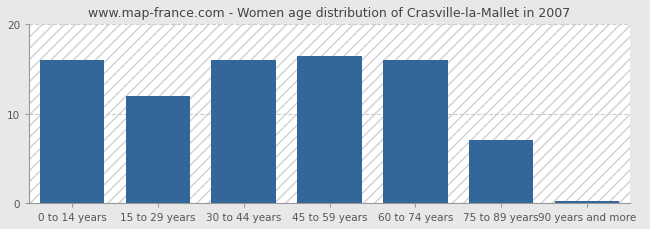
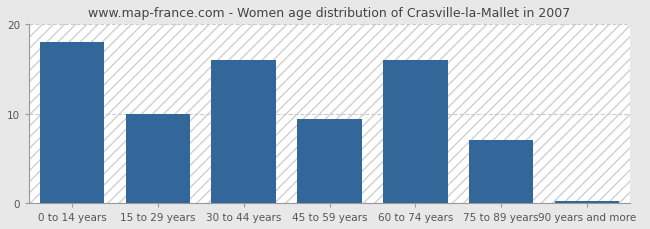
0 to 14 years: 16.0 -> 18.0
15 to 29 years: 12.0 -> 10.0
45 to 59 years: 16.5 -> 9.4
